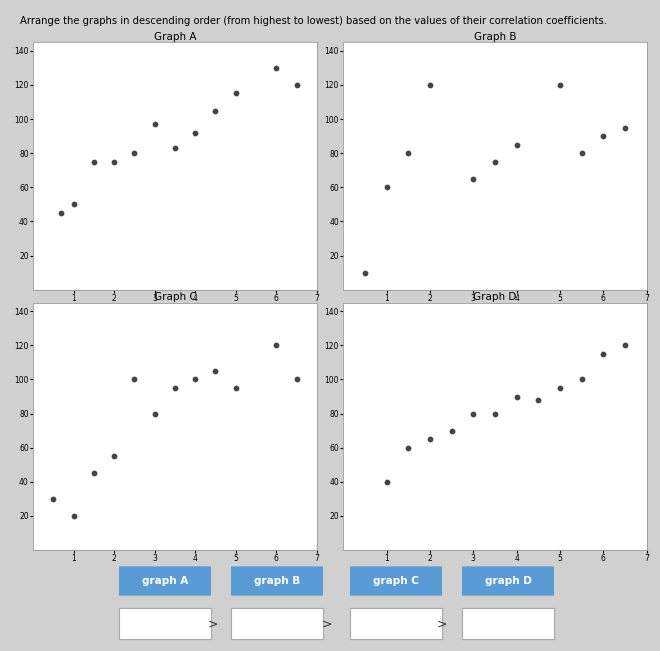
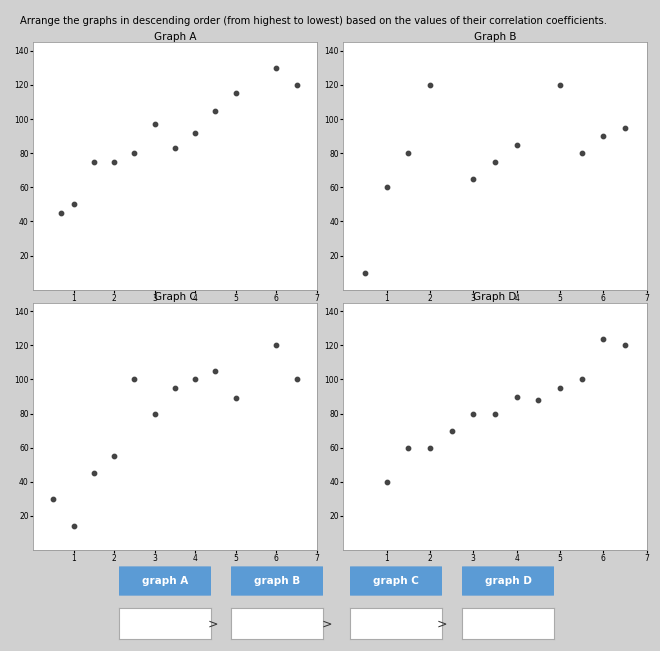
Graph C/1: 20 -> 14
Graph C/5: 95 -> 89
Graph D/2: 65 -> 60
Graph D/6: 115 -> 124
